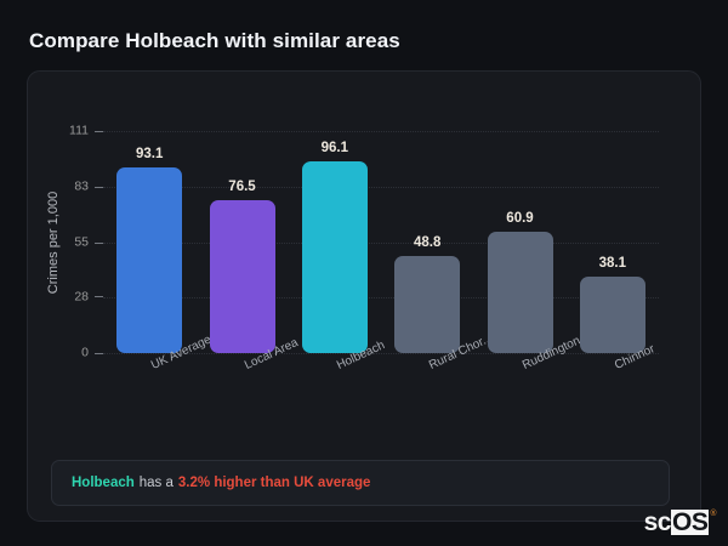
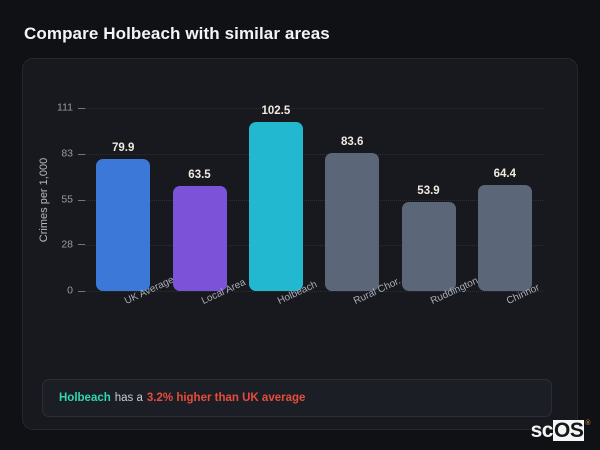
UK Average: 93.1 -> 79.9
Local Area: 76.5 -> 63.5
Holbeach: 96.1 -> 102.5
Rural Chor...: 48.8 -> 83.6
Ruddington: 60.9 -> 53.9
Chinnor: 38.1 -> 64.4
